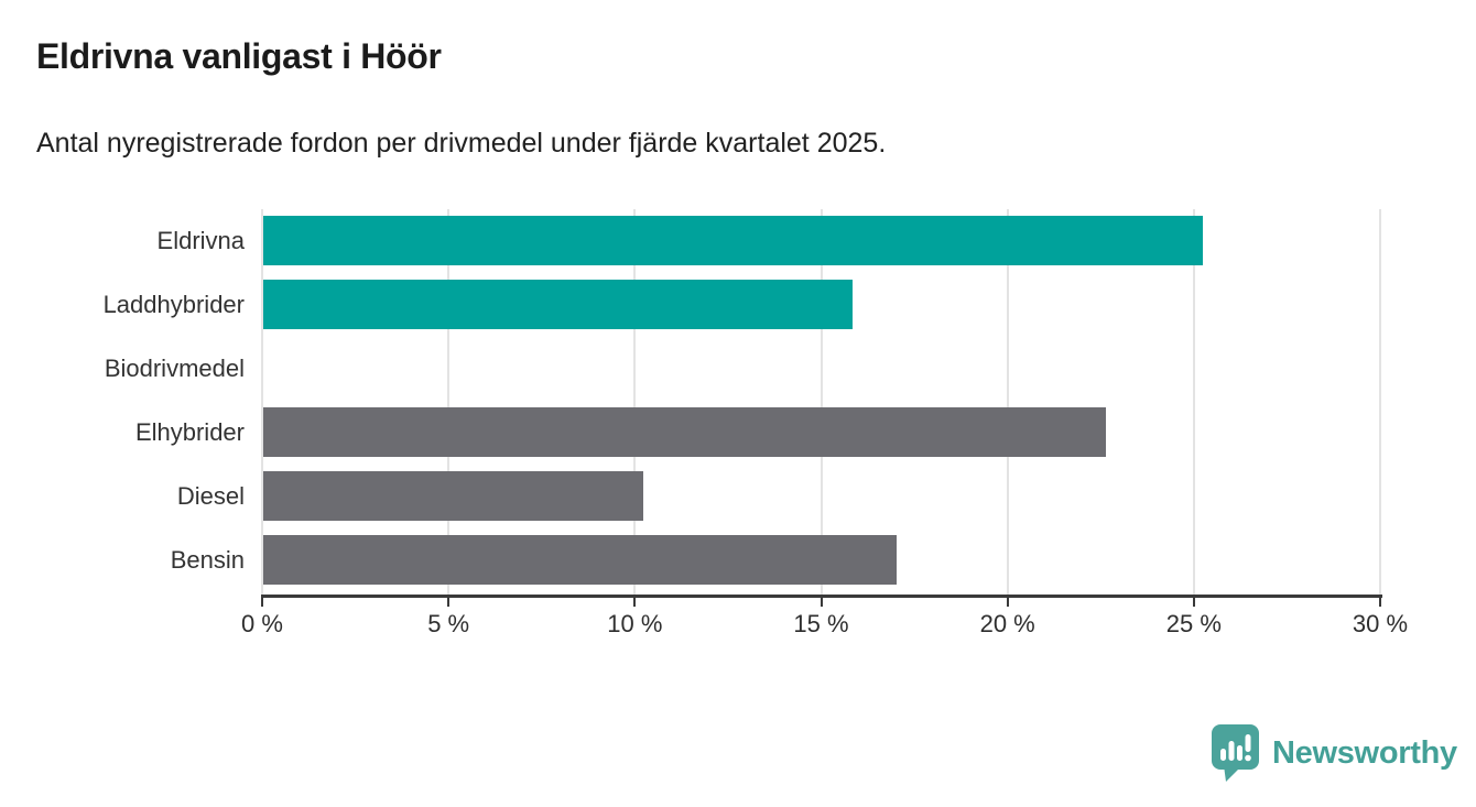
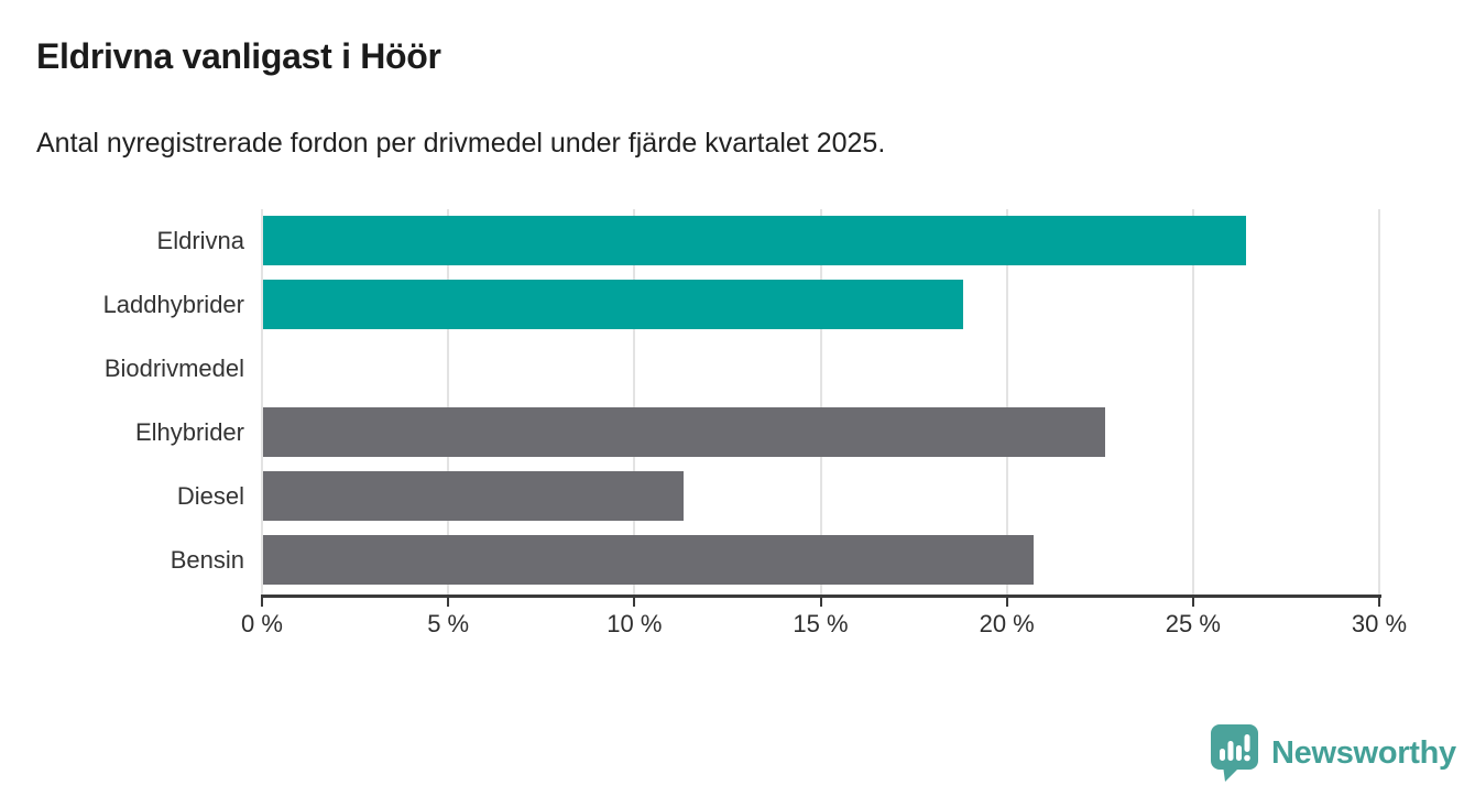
Eldrivna: 25.2% -> 26.4%
Laddhybrider: 15.8% -> 18.8%
Diesel: 10.2% -> 11.3%
Bensin: 17.0% -> 20.7%
